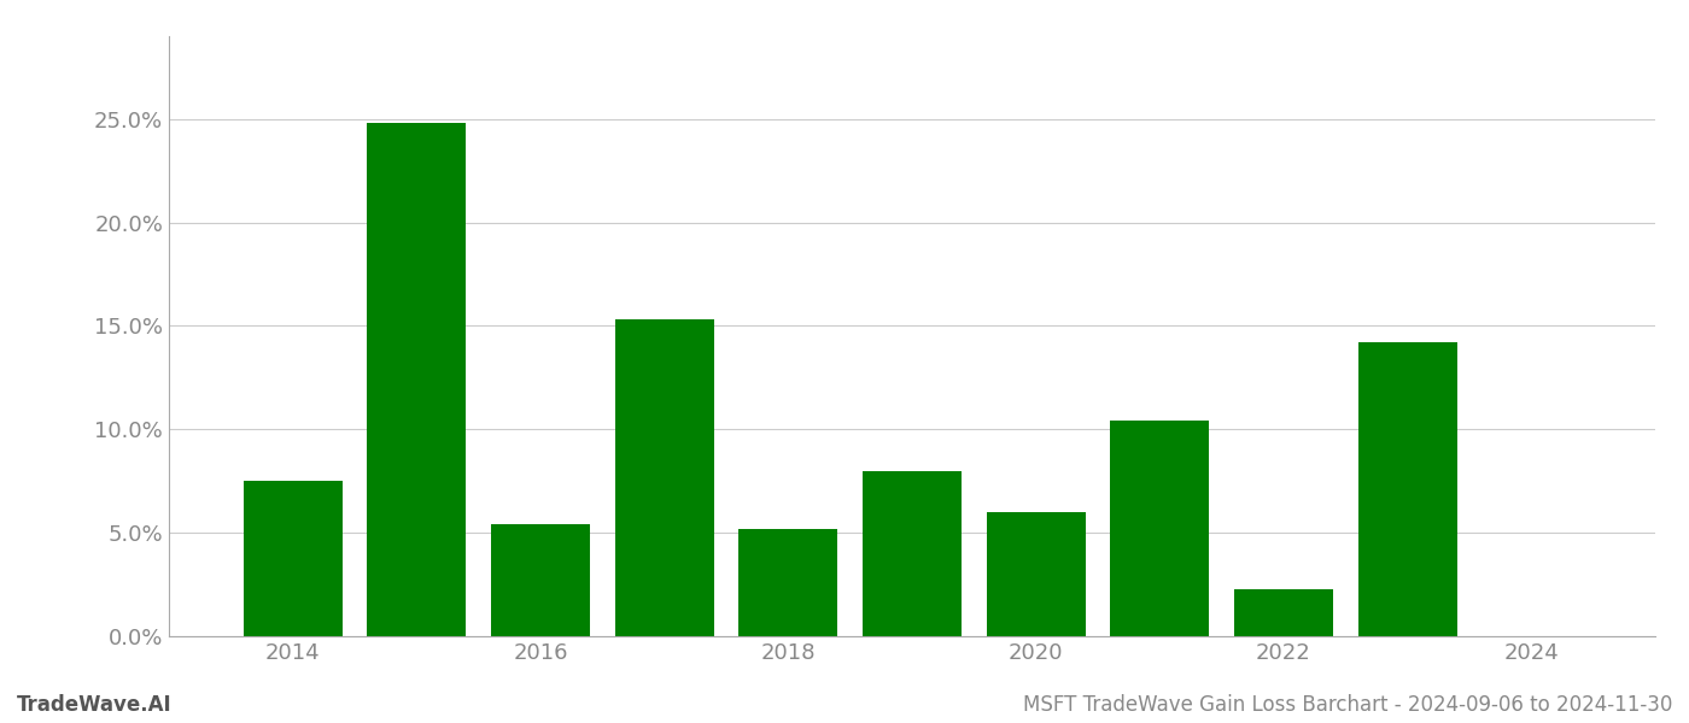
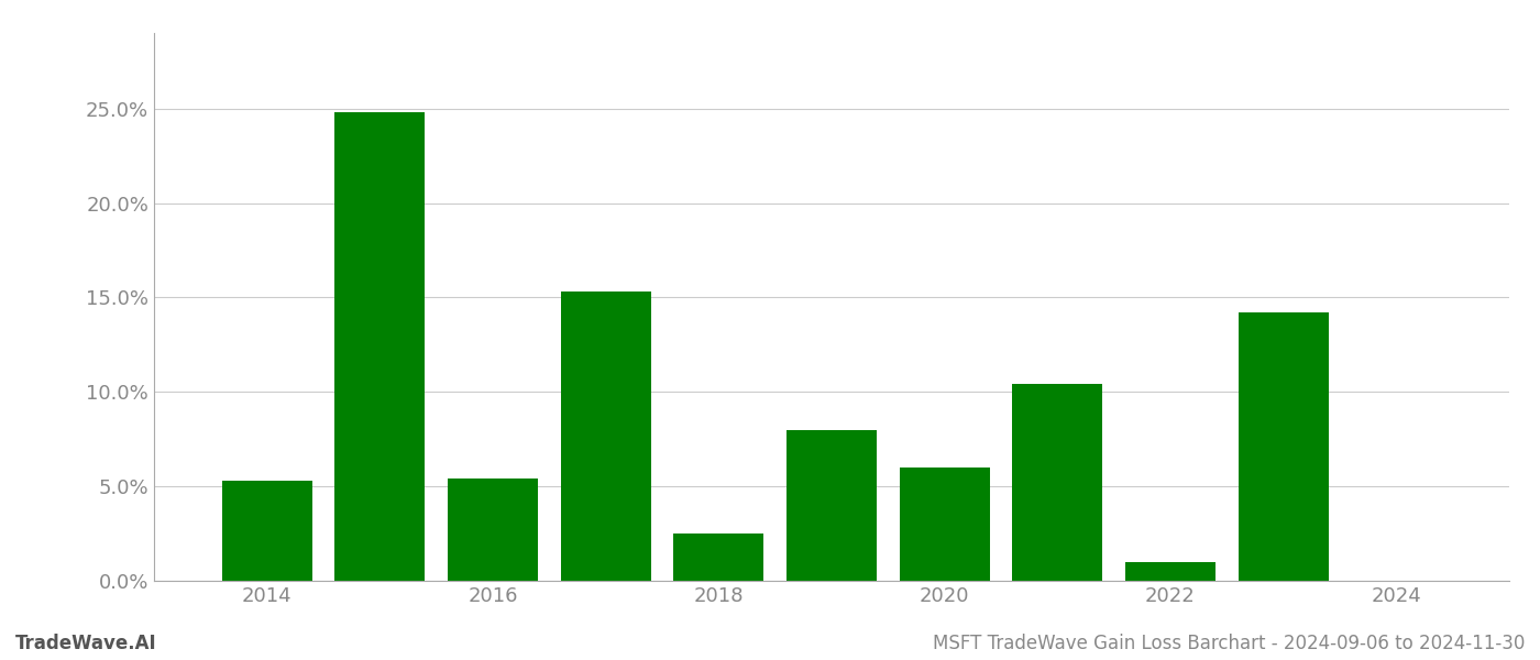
2014: 7.5% -> 5.3%
2018: 5.2% -> 2.5%
2022: 2.3% -> 1.0%
